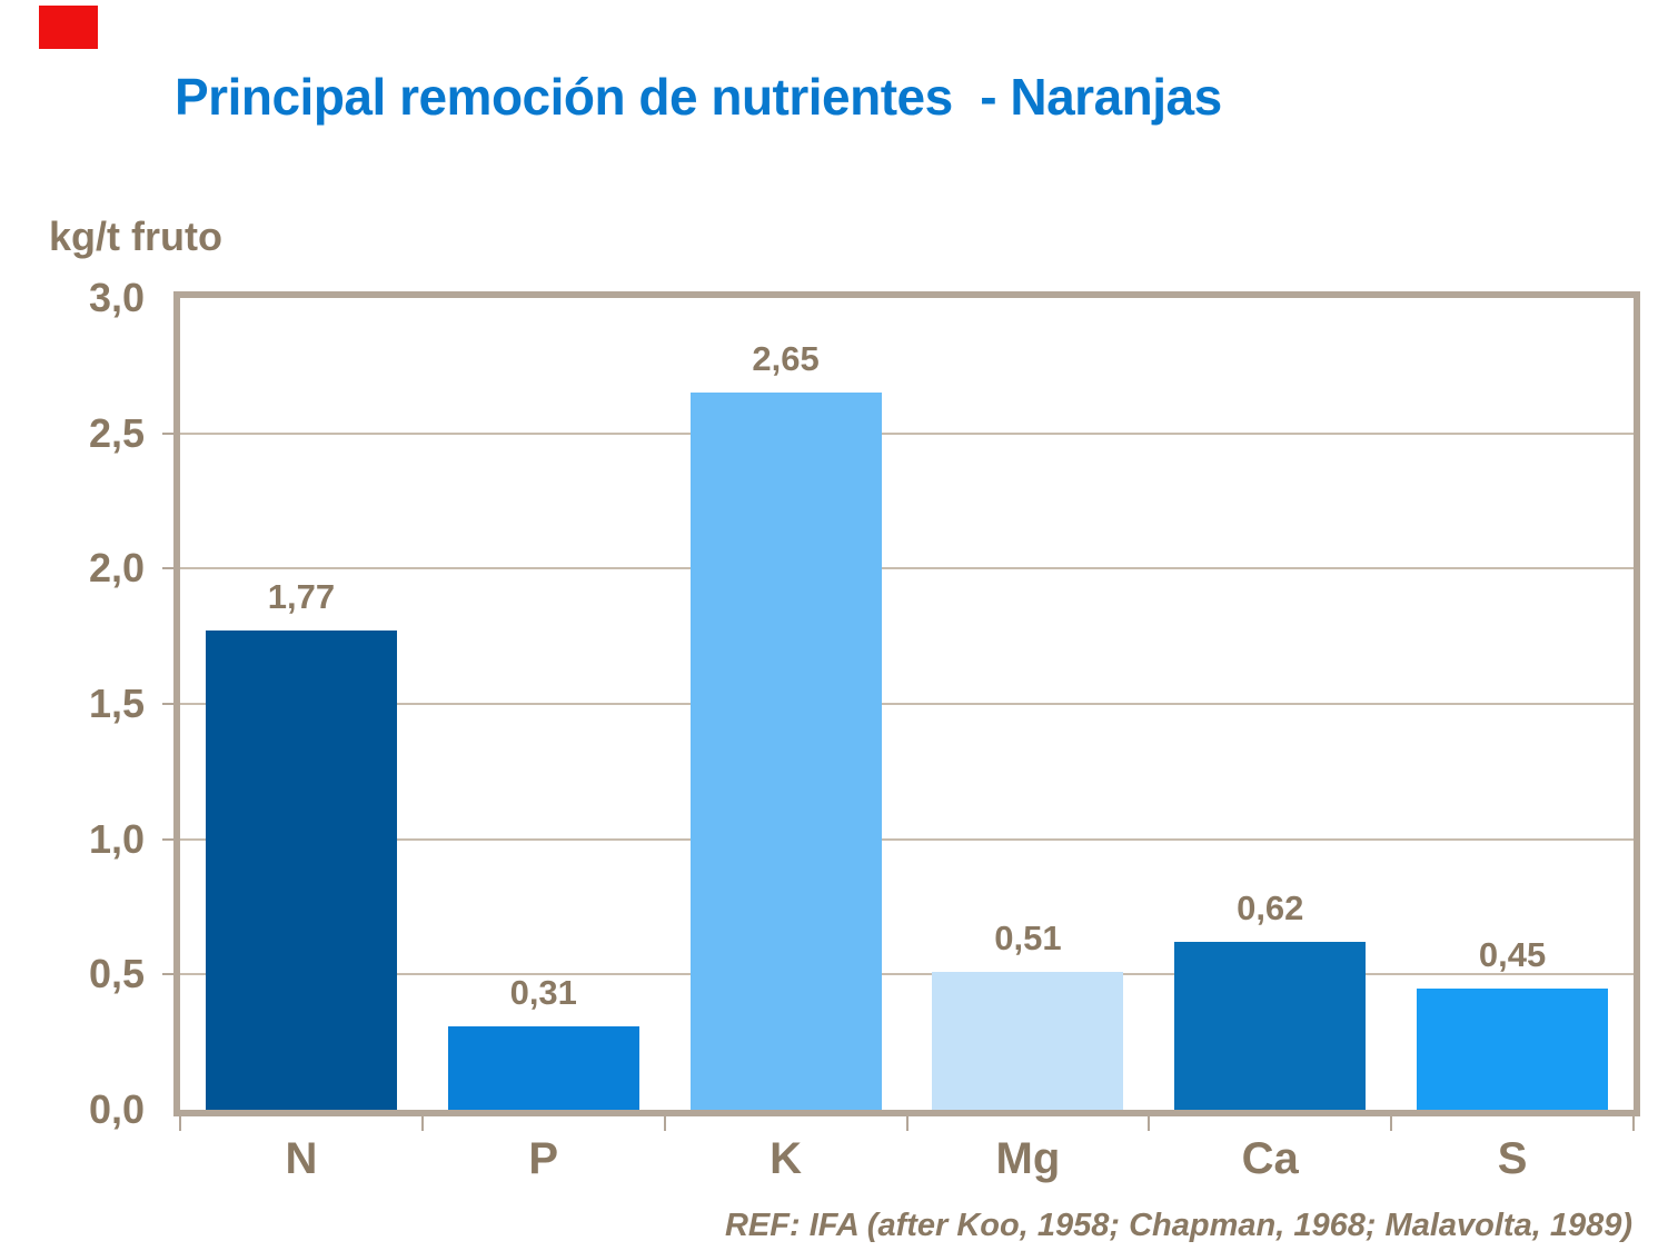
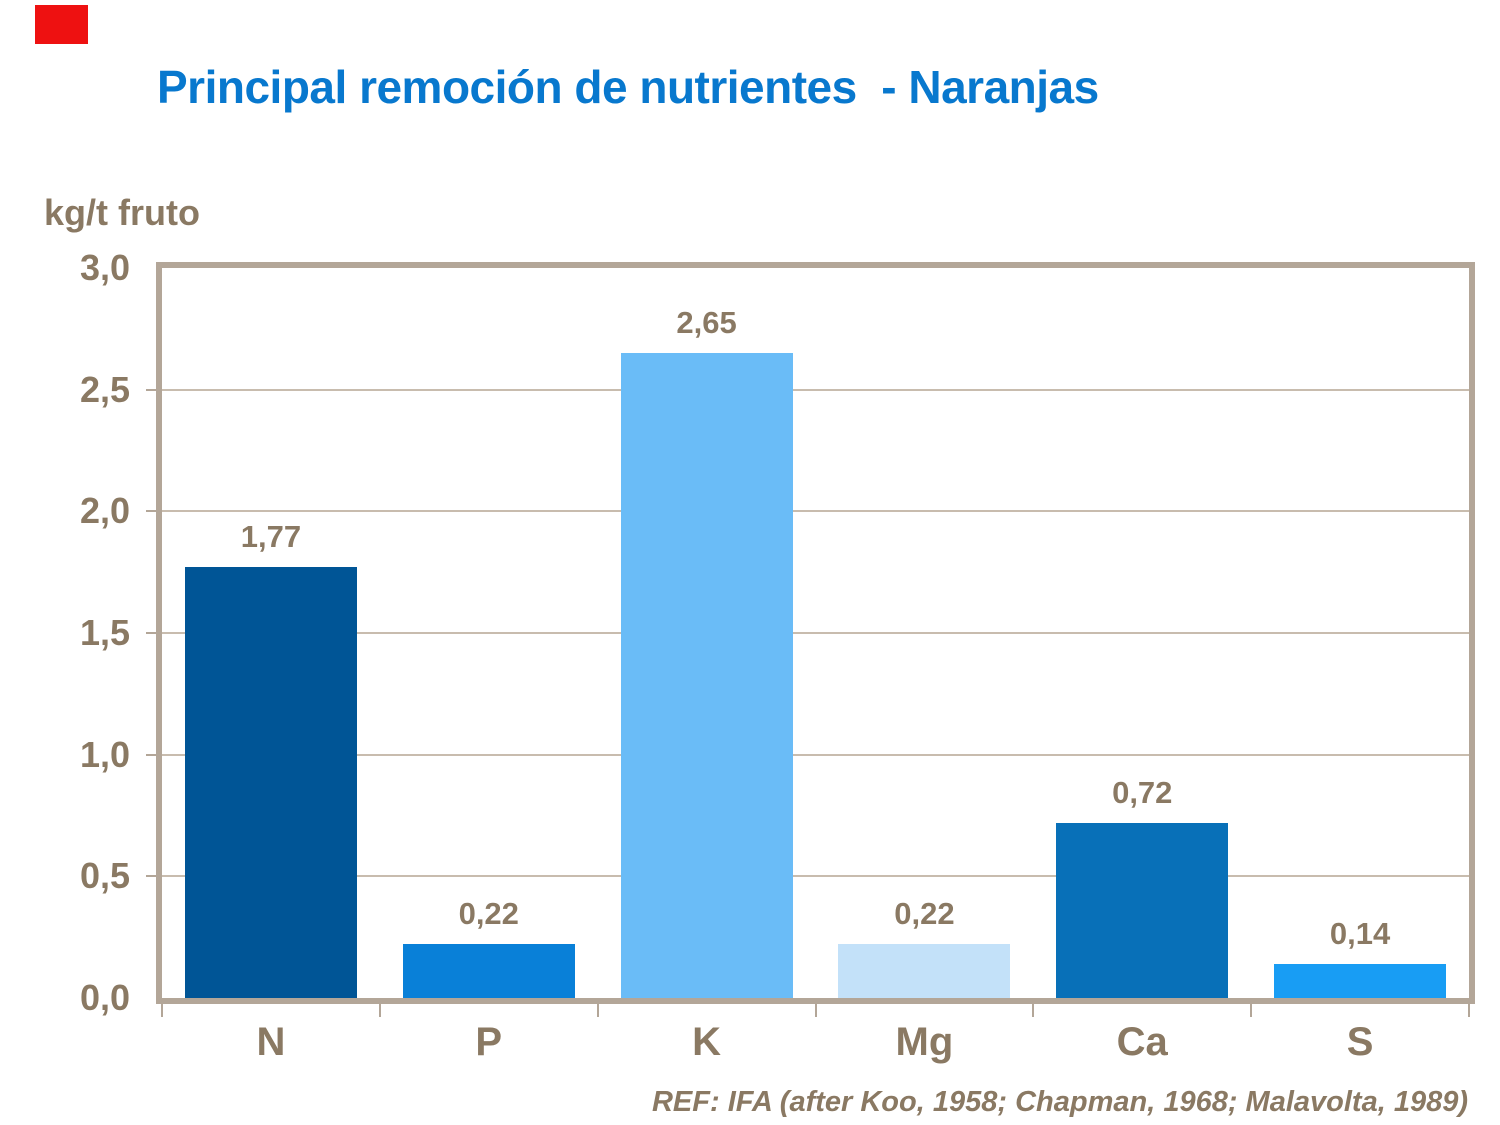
P: 0,31 -> 0,22
Mg: 0,51 -> 0,22
Ca: 0,62 -> 0,72
S: 0,45 -> 0,14
